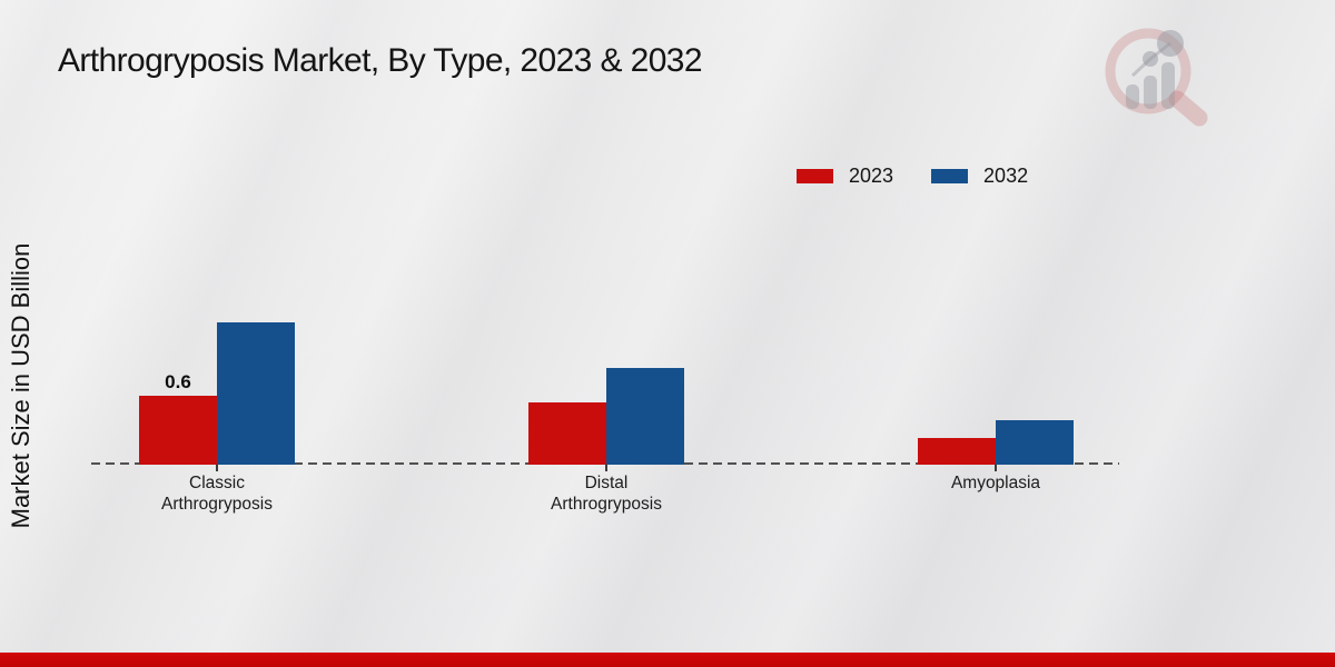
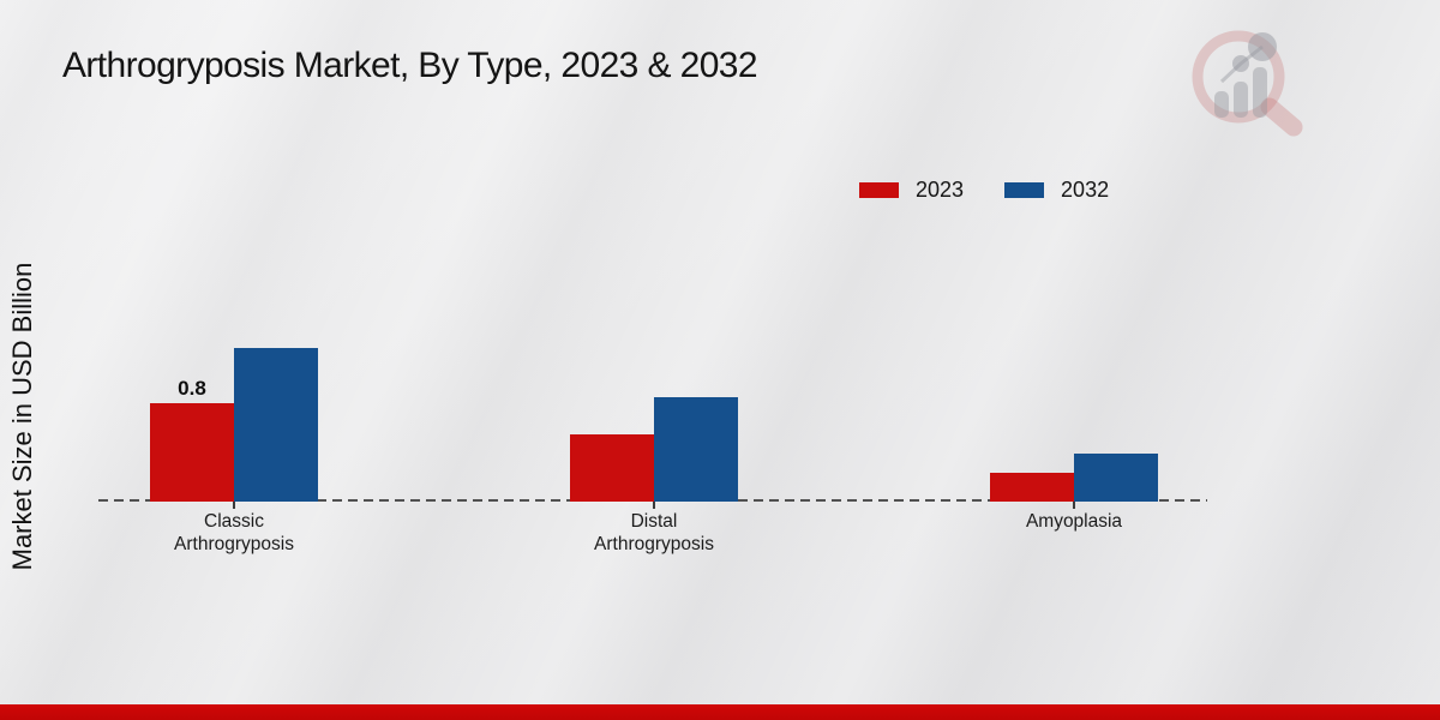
2023/Classic Arthrogryposis: 0.6 -> 0.8
